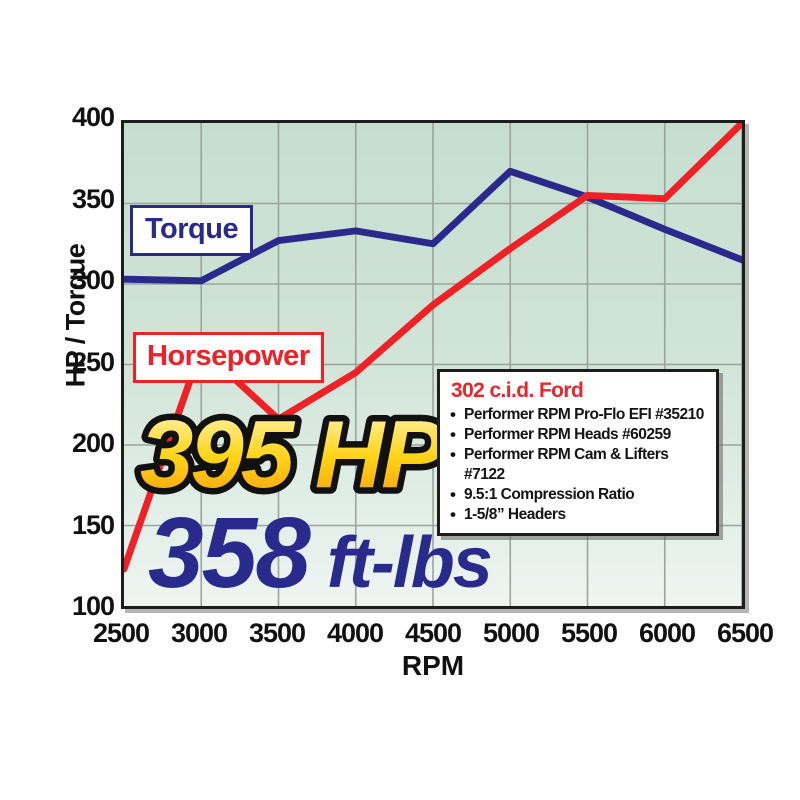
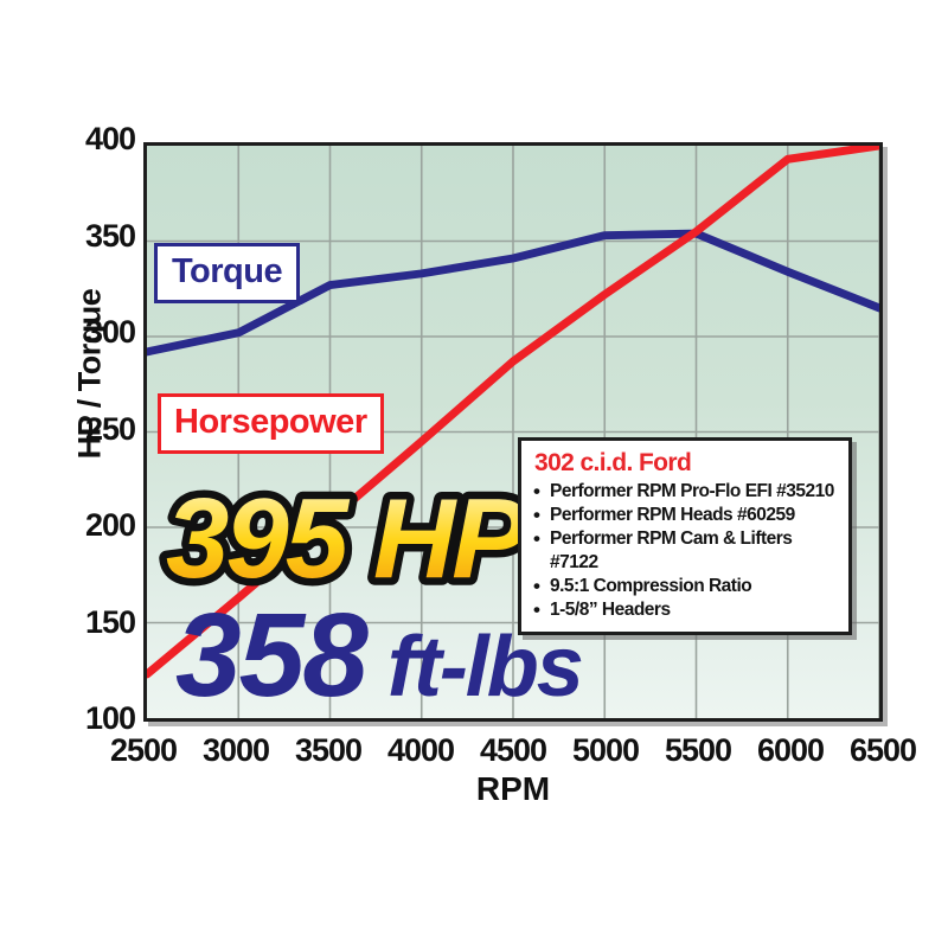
Torque/2500: 303 -> 292
Horsepower/3000: 260 -> 163
Horsepower/3500: 216 -> 204
Torque/4500: 325 -> 341
Torque/5000: 370 -> 353
Horsepower/6000: 353 -> 393
